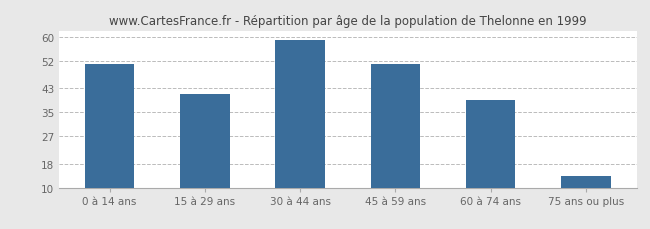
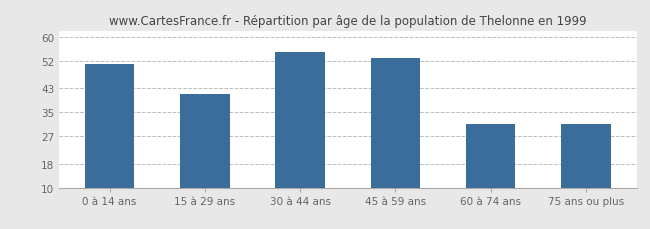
30 à 44 ans: 59 -> 55
45 à 59 ans: 51 -> 53
60 à 74 ans: 39 -> 31
75 ans ou plus: 14 -> 31
